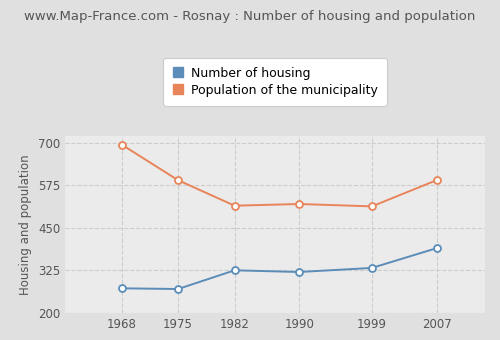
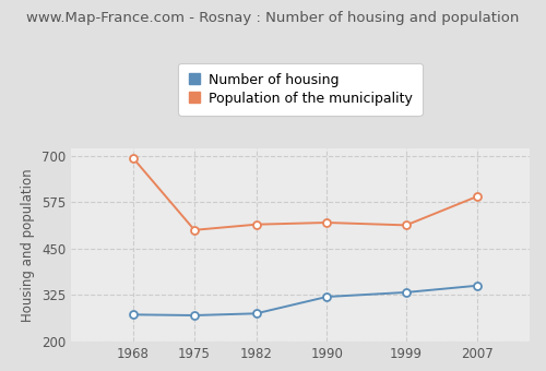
Population of the municipality/1975: 590 -> 500
Number of housing/1982: 325 -> 275
Number of housing/2007: 390 -> 350
